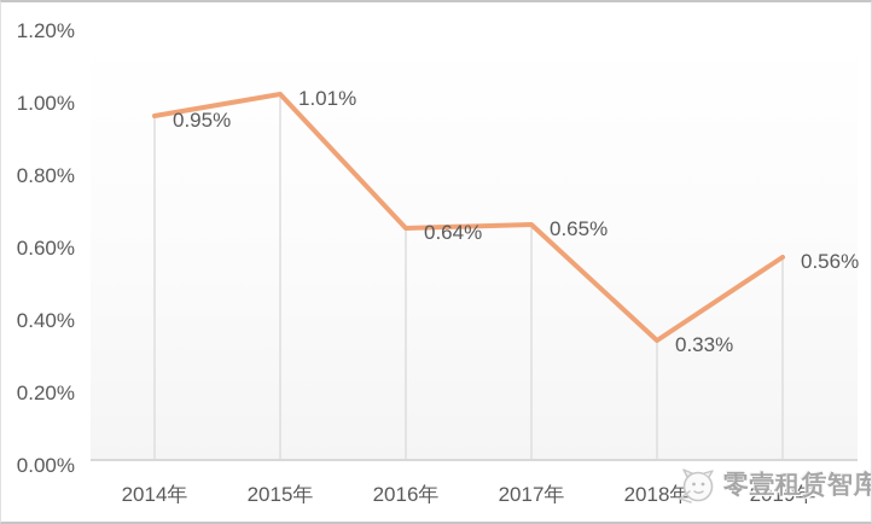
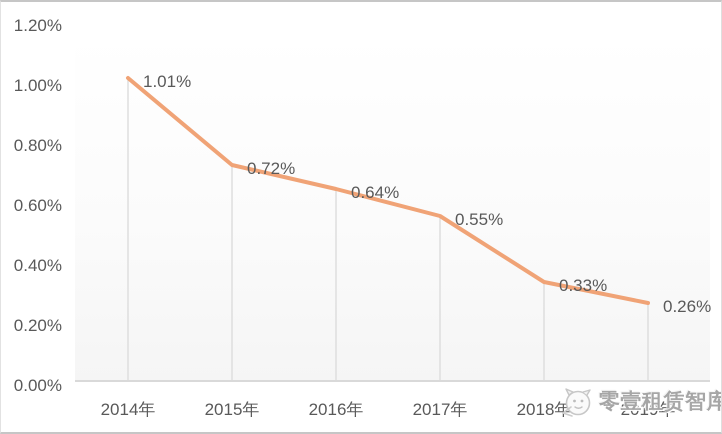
2014年: 0.95% -> 1.01%
2015年: 1.01% -> 0.72%
2017年: 0.65% -> 0.55%
2019年: 0.56% -> 0.26%
